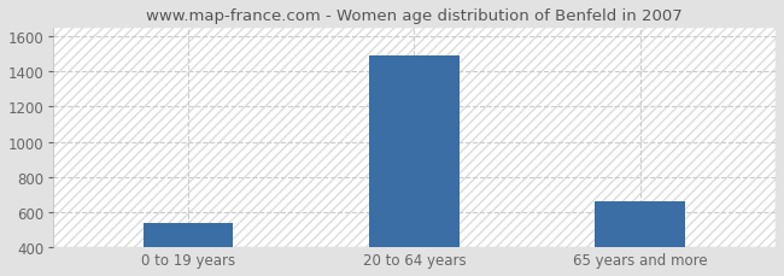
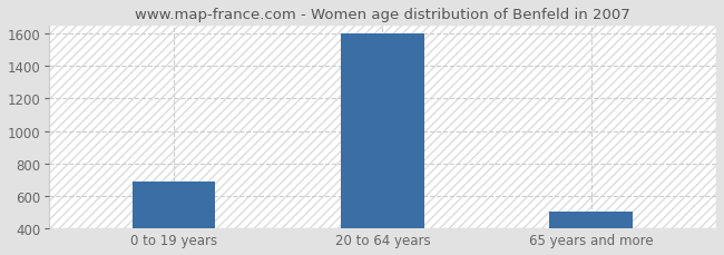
0 to 19 years: 540 -> 690
20 to 64 years: 1490 -> 1600
65 years and more: 660 -> 500
